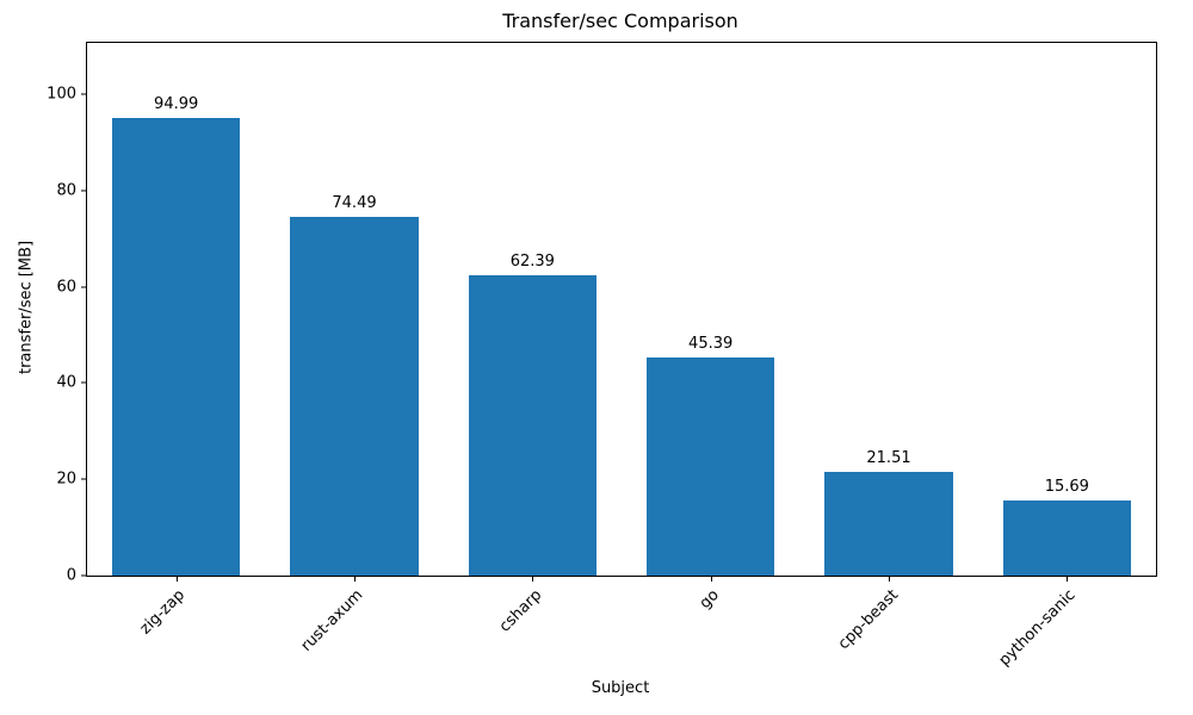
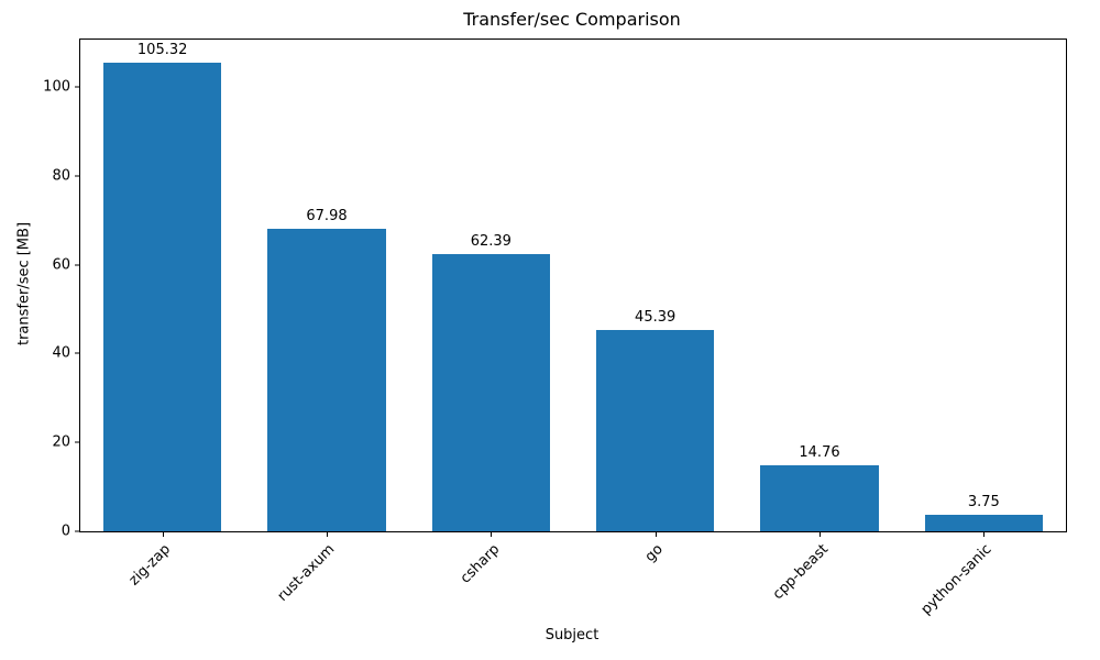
zig-zap: 94.99 -> 105.32
rust-axum: 74.49 -> 67.98
cpp-beast: 21.51 -> 14.76
python-sanic: 15.69 -> 3.75
